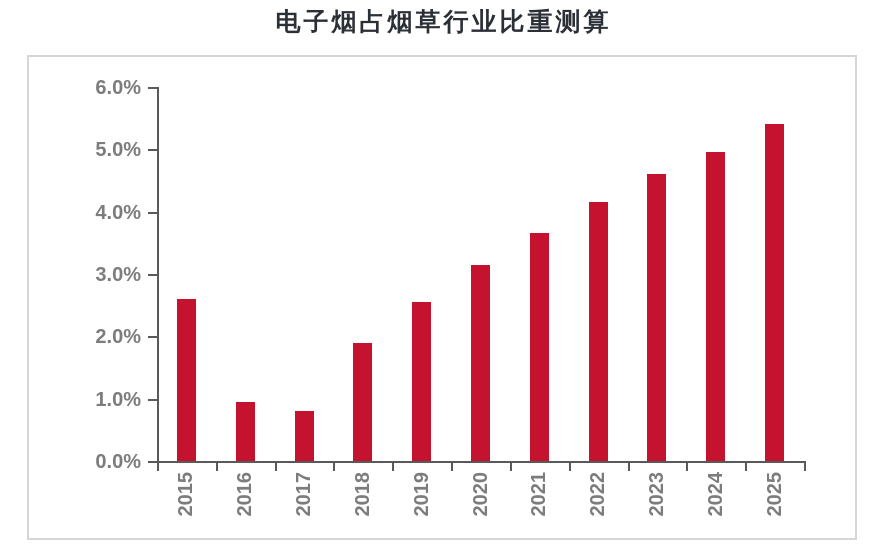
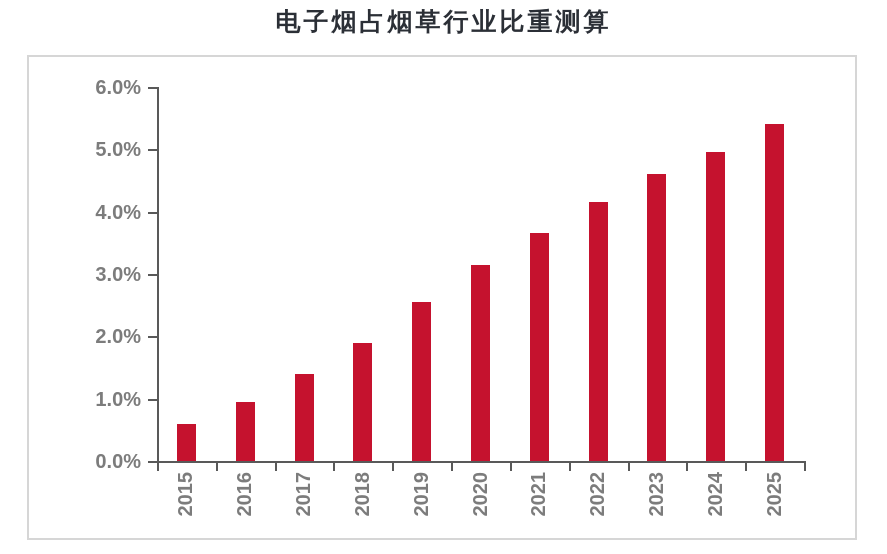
2015: 2.6% -> 0.6%
2017: 0.8% -> 1.4%
